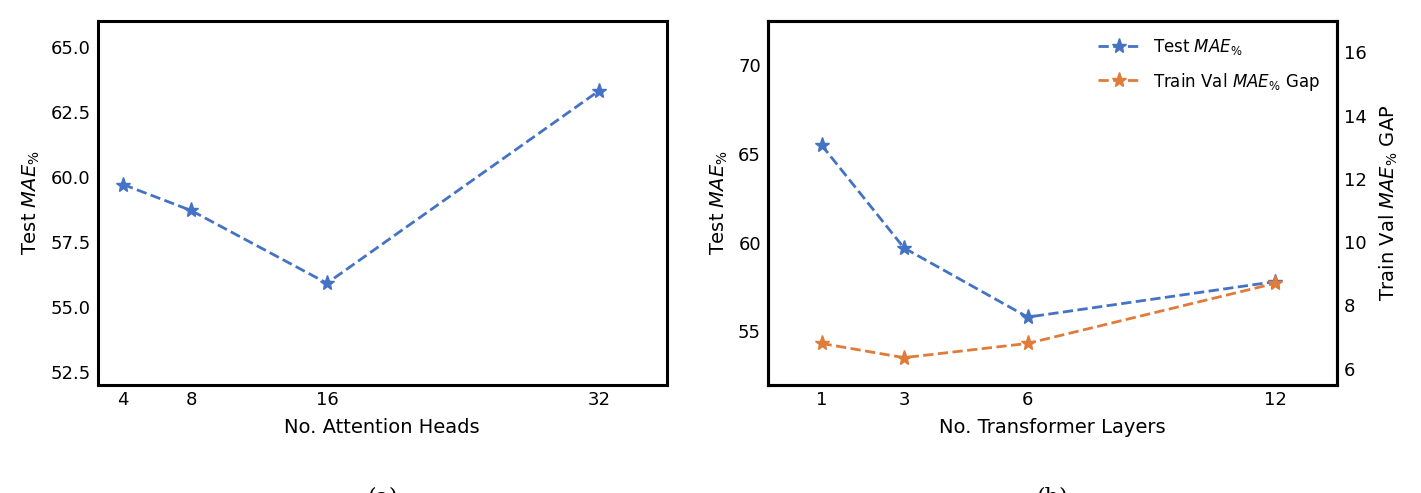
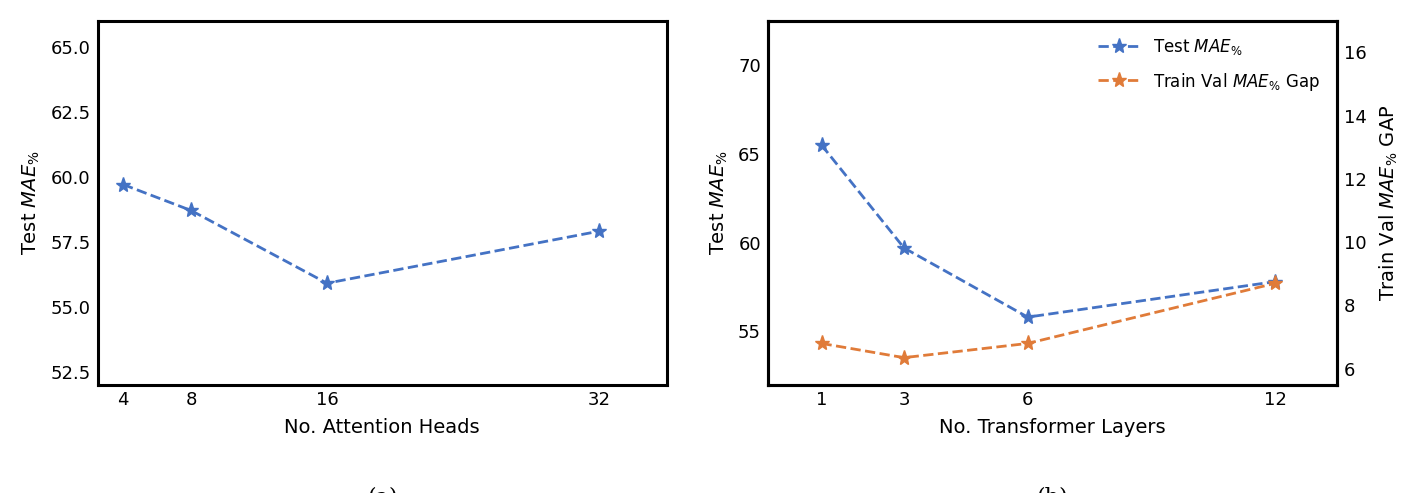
32: 63.3 -> 57.9
